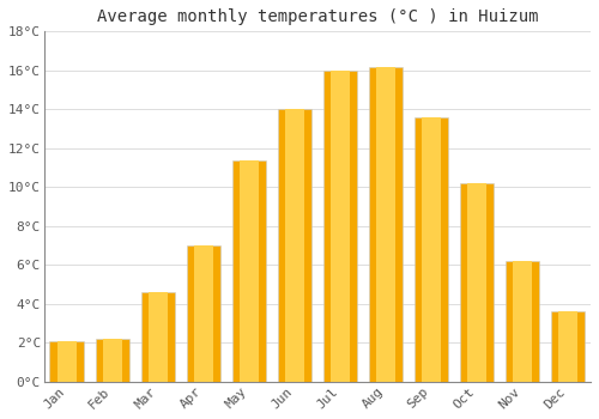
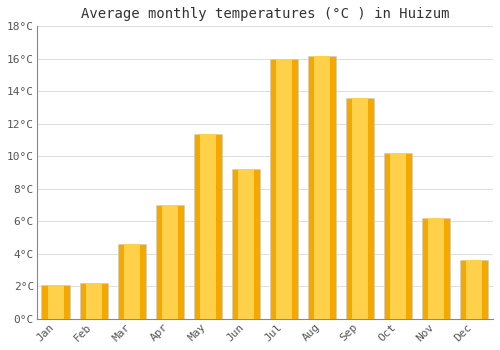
Jun: 14.0°C -> 9.2°C
